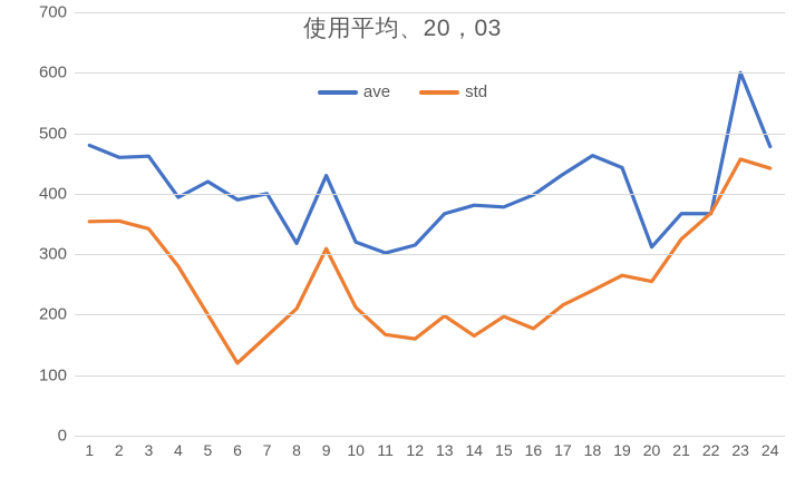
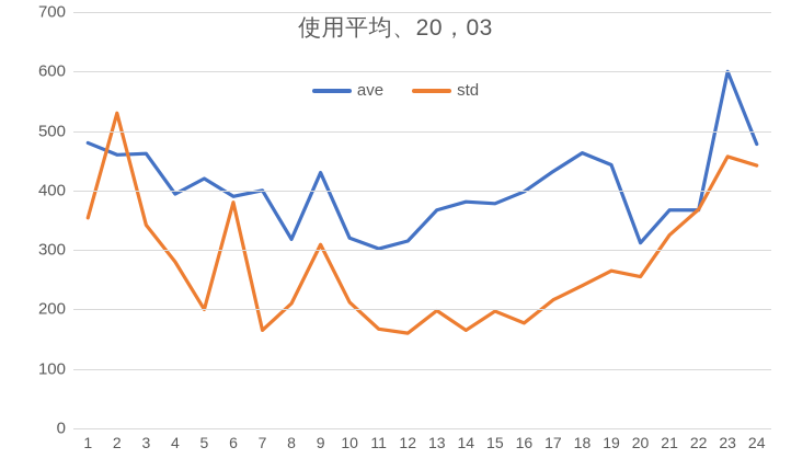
std/2: 360 -> 530
std/6: 120 -> 380
